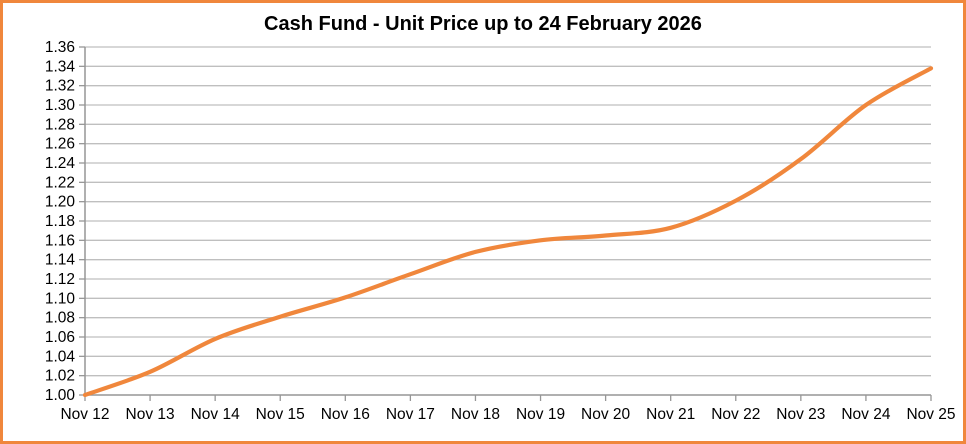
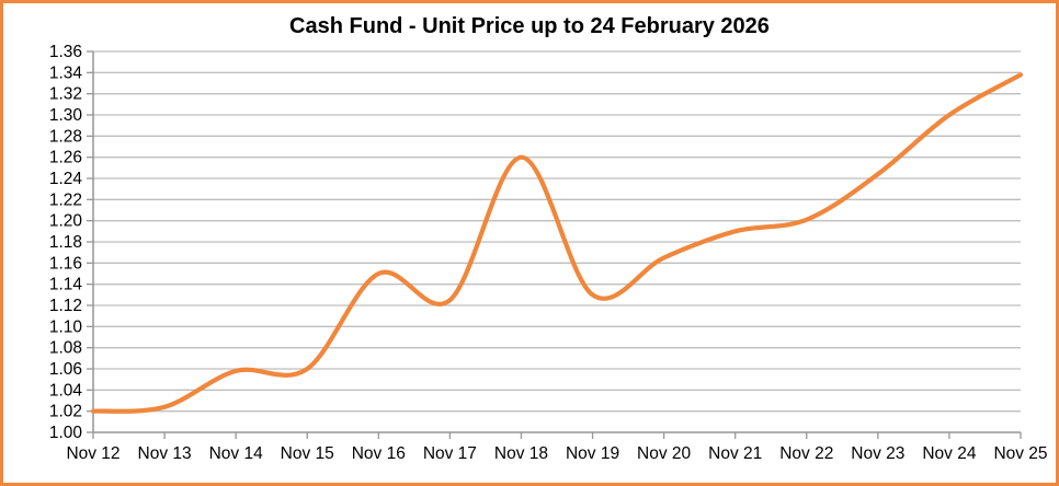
Nov 12: 1.00 -> 1.02
Nov 15: 1.08 -> 1.06
Nov 16: 1.10 -> 1.15
Nov 18: 1.15 -> 1.26
Nov 19: 1.16 -> 1.13
Nov 21: 1.17 -> 1.19
